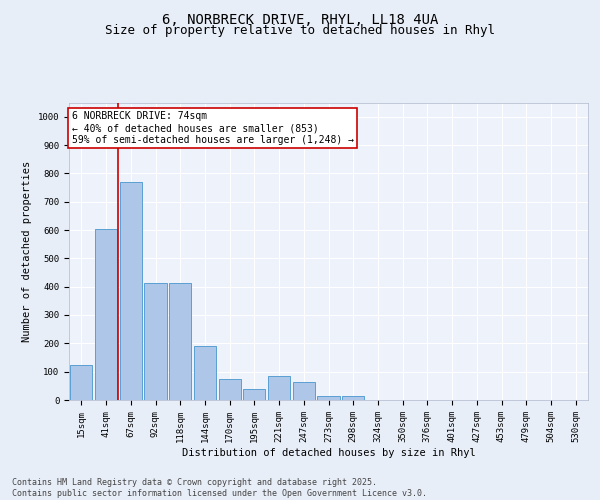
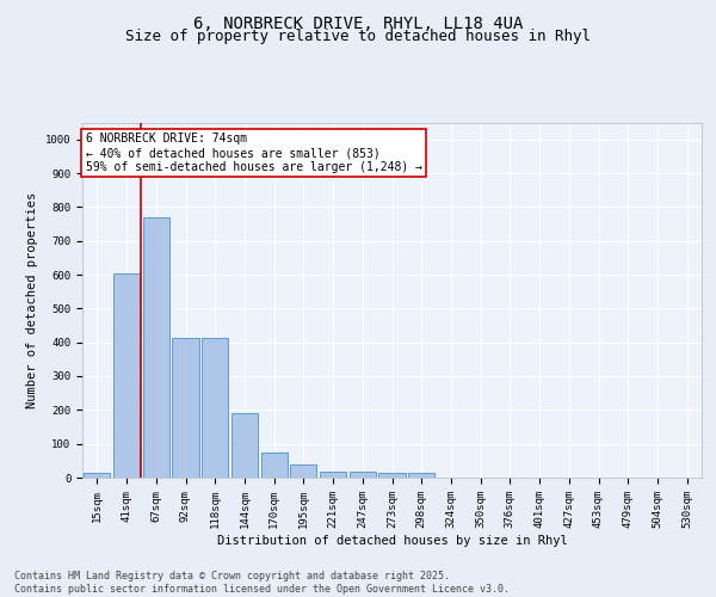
15sqm: 125 -> 15
221sqm: 85 -> 18
247sqm: 65 -> 18
